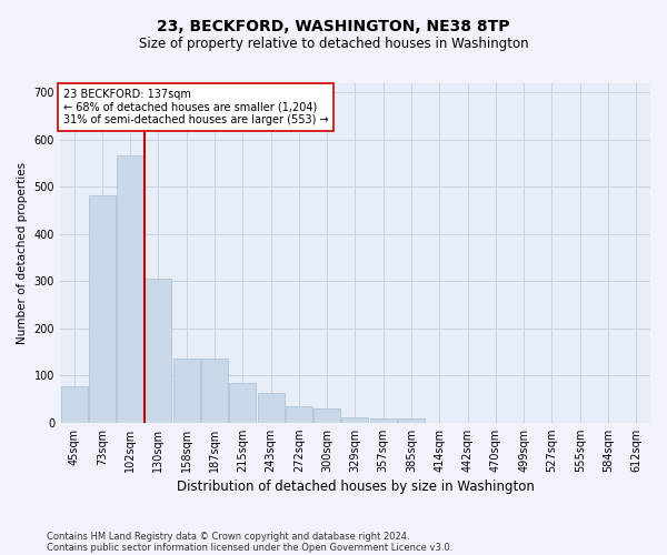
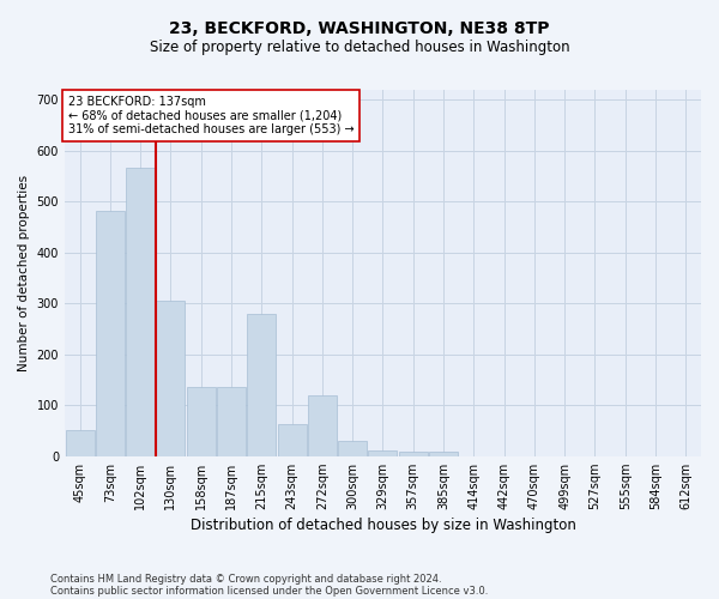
45sqm: 78 -> 50
215sqm: 85 -> 280
272sqm: 35 -> 120
